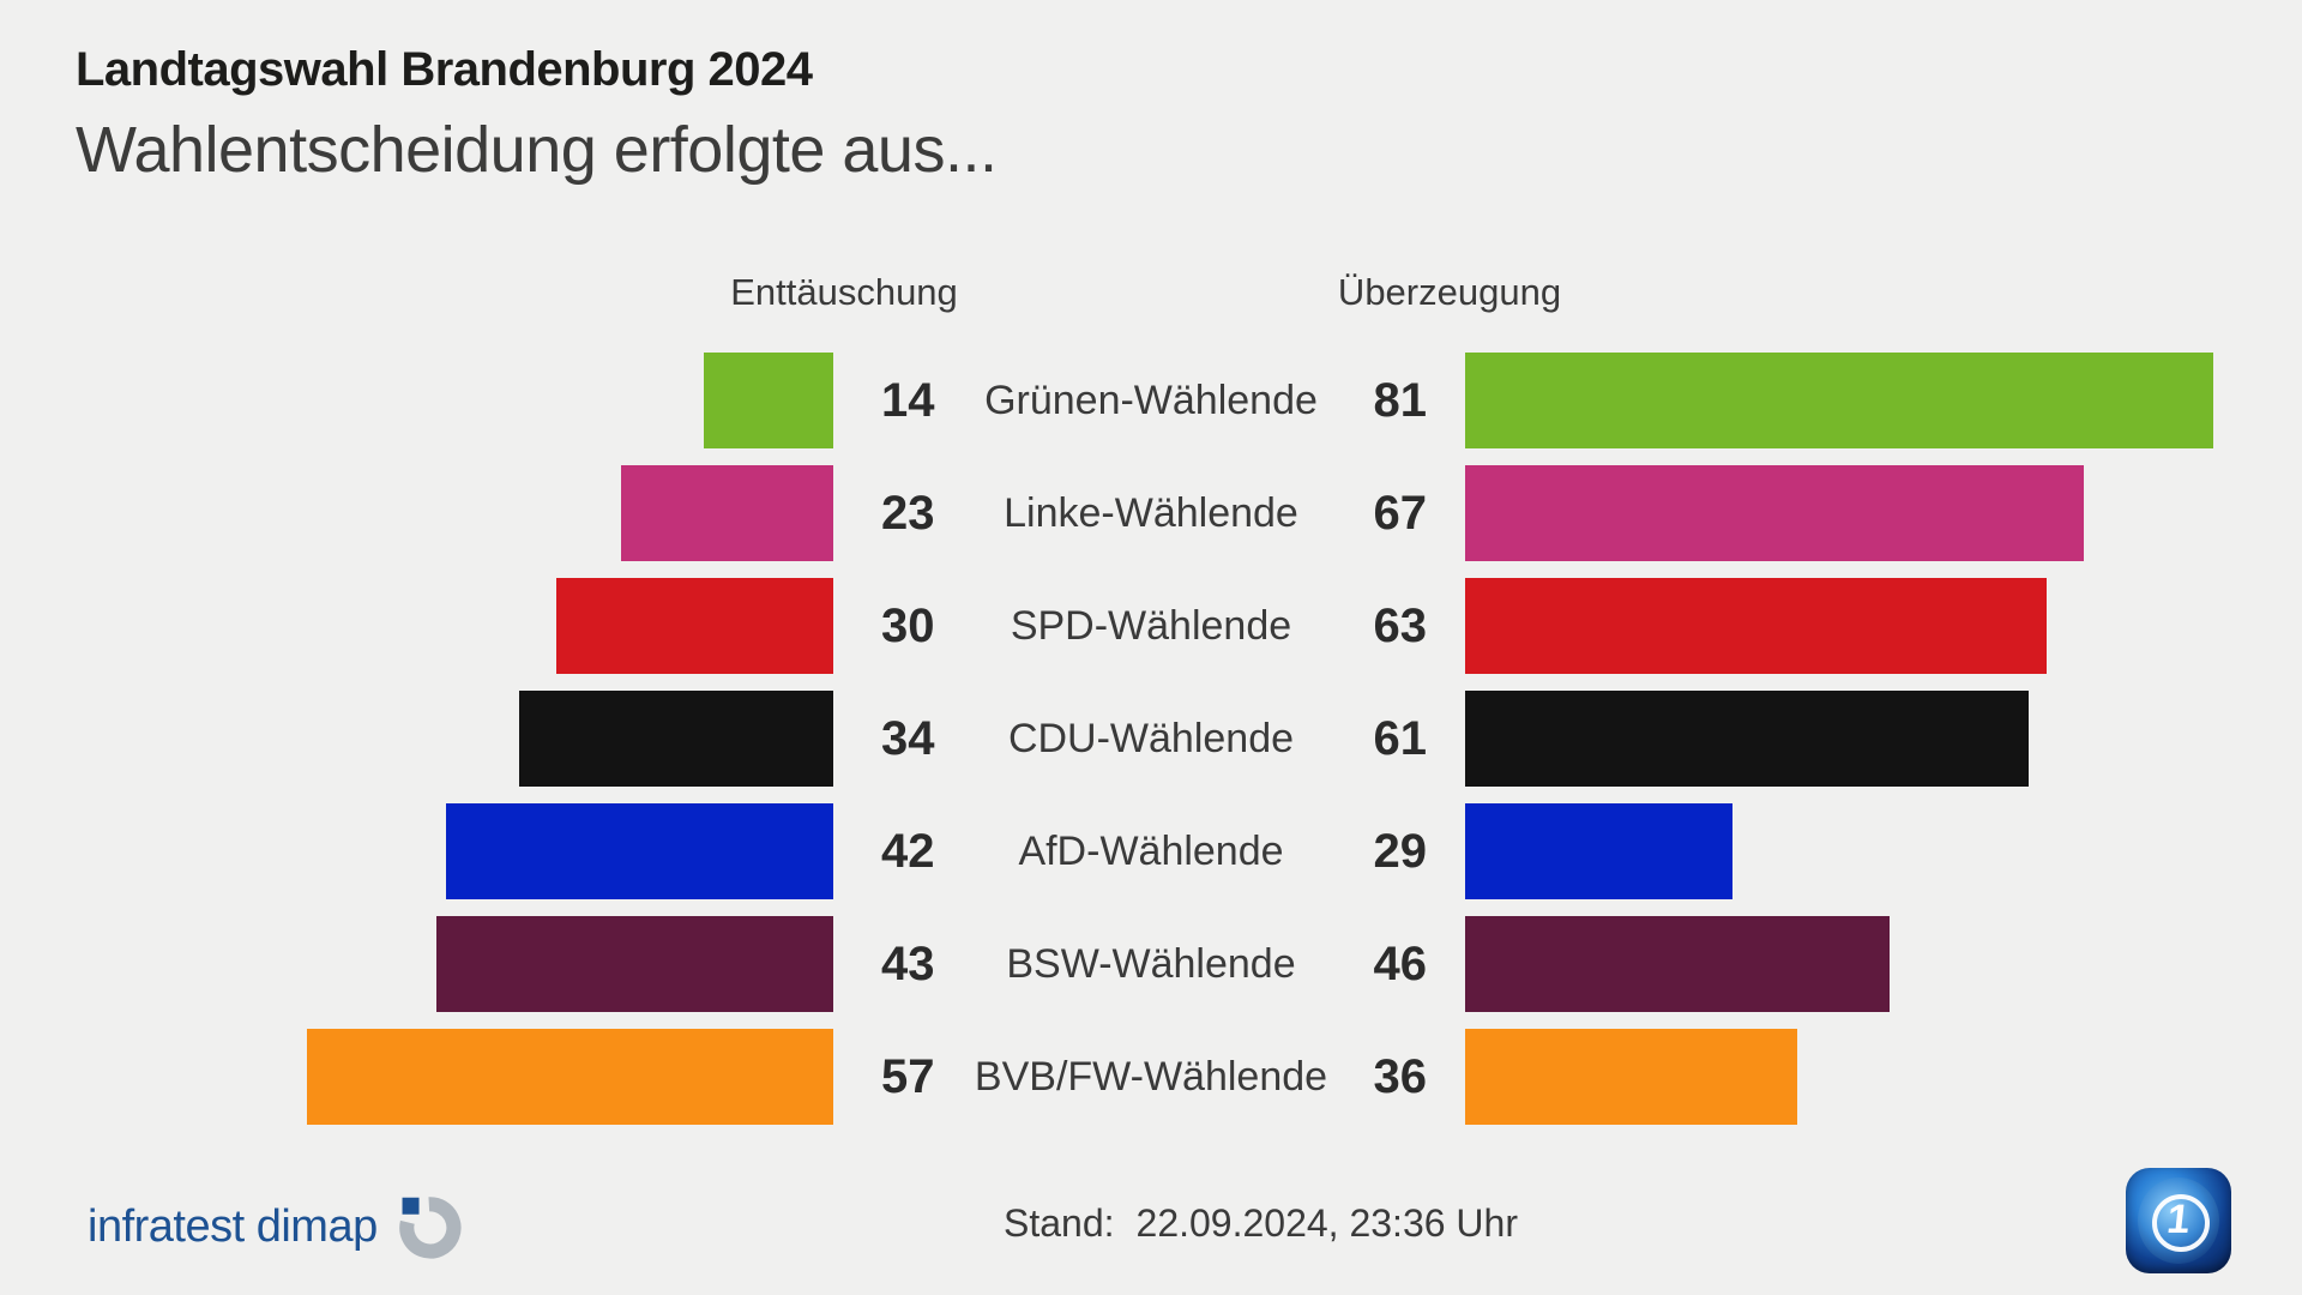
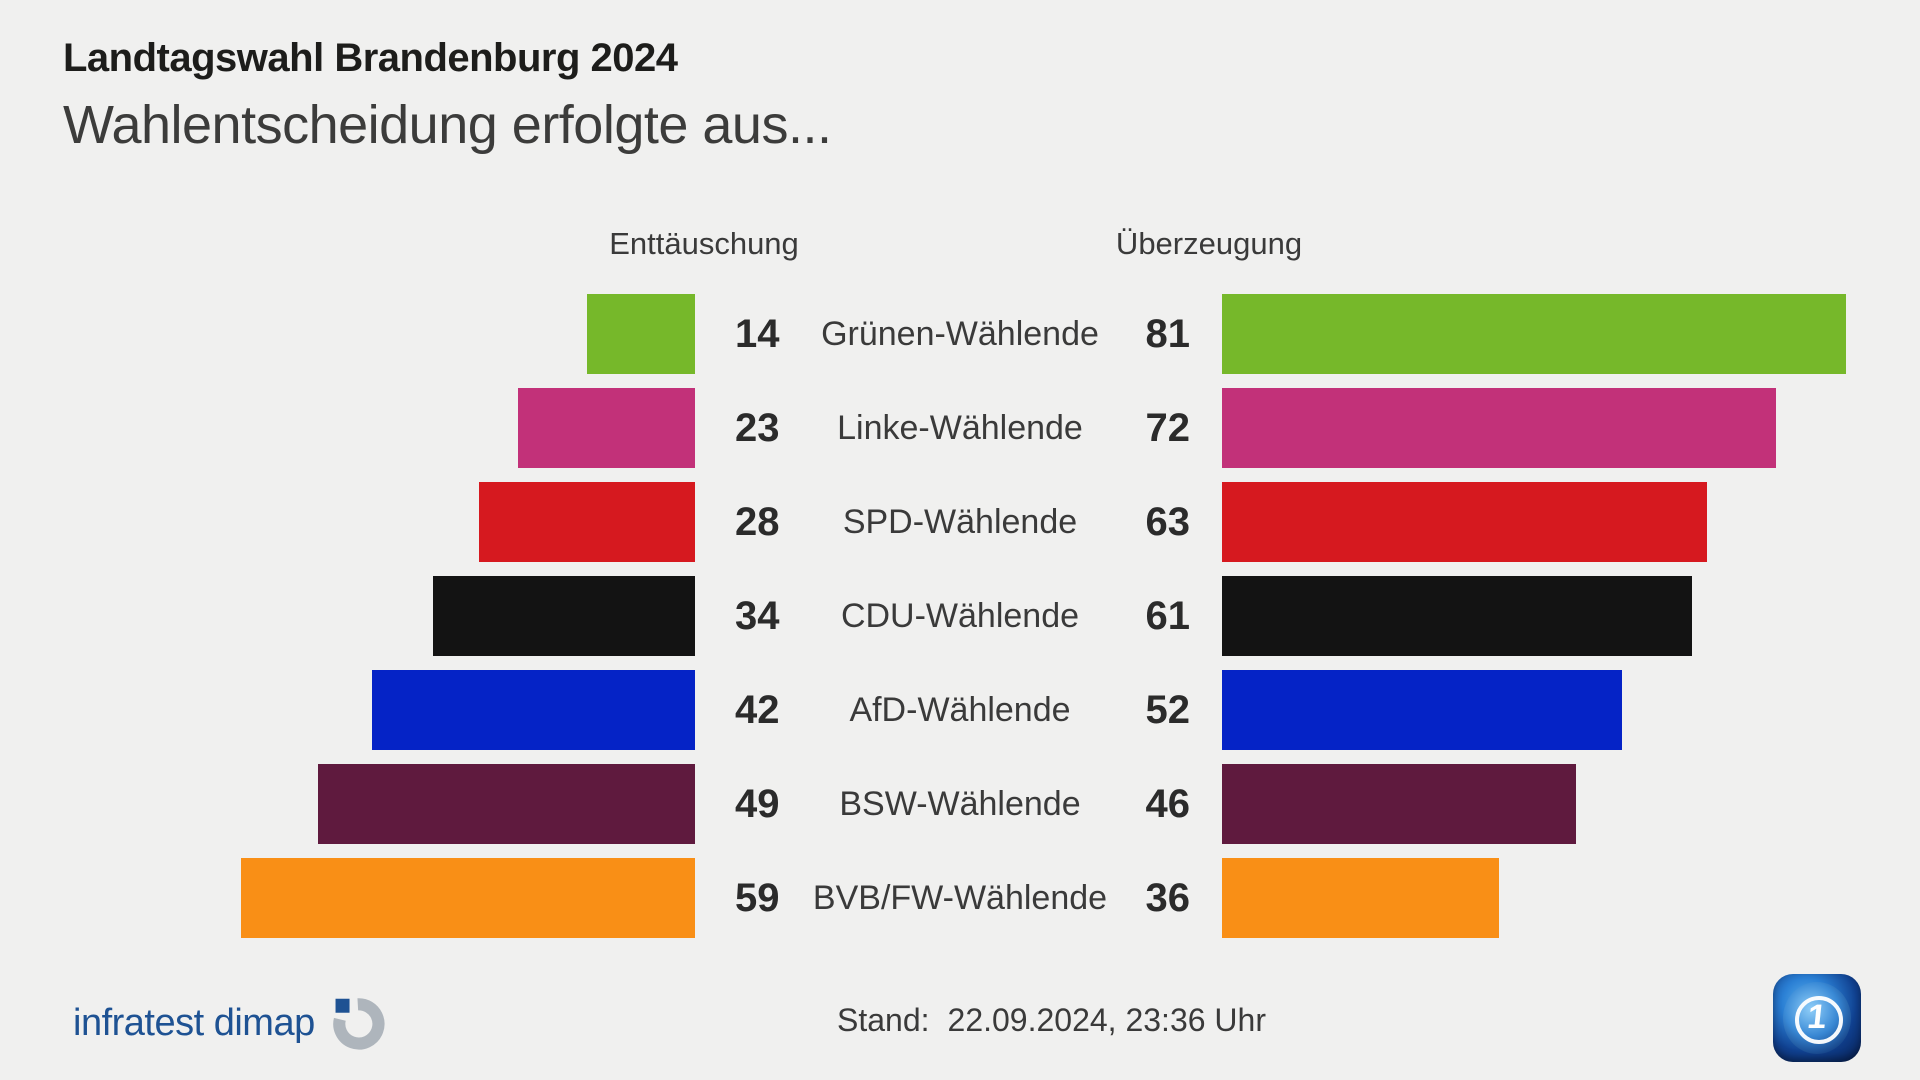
Überzeugung/Linke-Wählende: 67 -> 72
Enttäuschung/SPD-Wählende: 30 -> 28
Überzeugung/AfD-Wählende: 29 -> 52
Enttäuschung/BSW-Wählende: 43 -> 49
Enttäuschung/BVB/FW-Wählende: 57 -> 59
